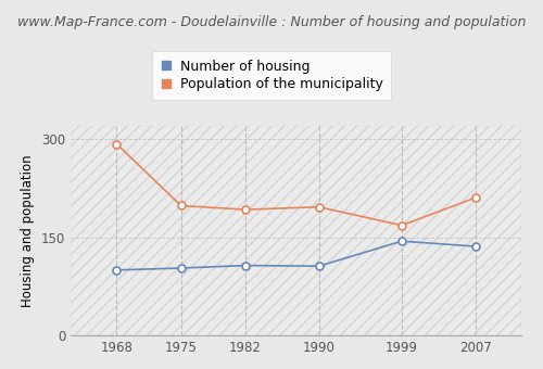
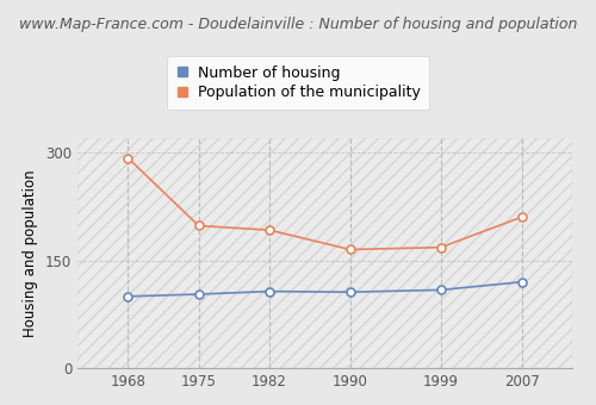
Population of the municipality/1990: 196 -> 165
Number of housing/1999: 144 -> 109
Number of housing/2007: 136 -> 120
